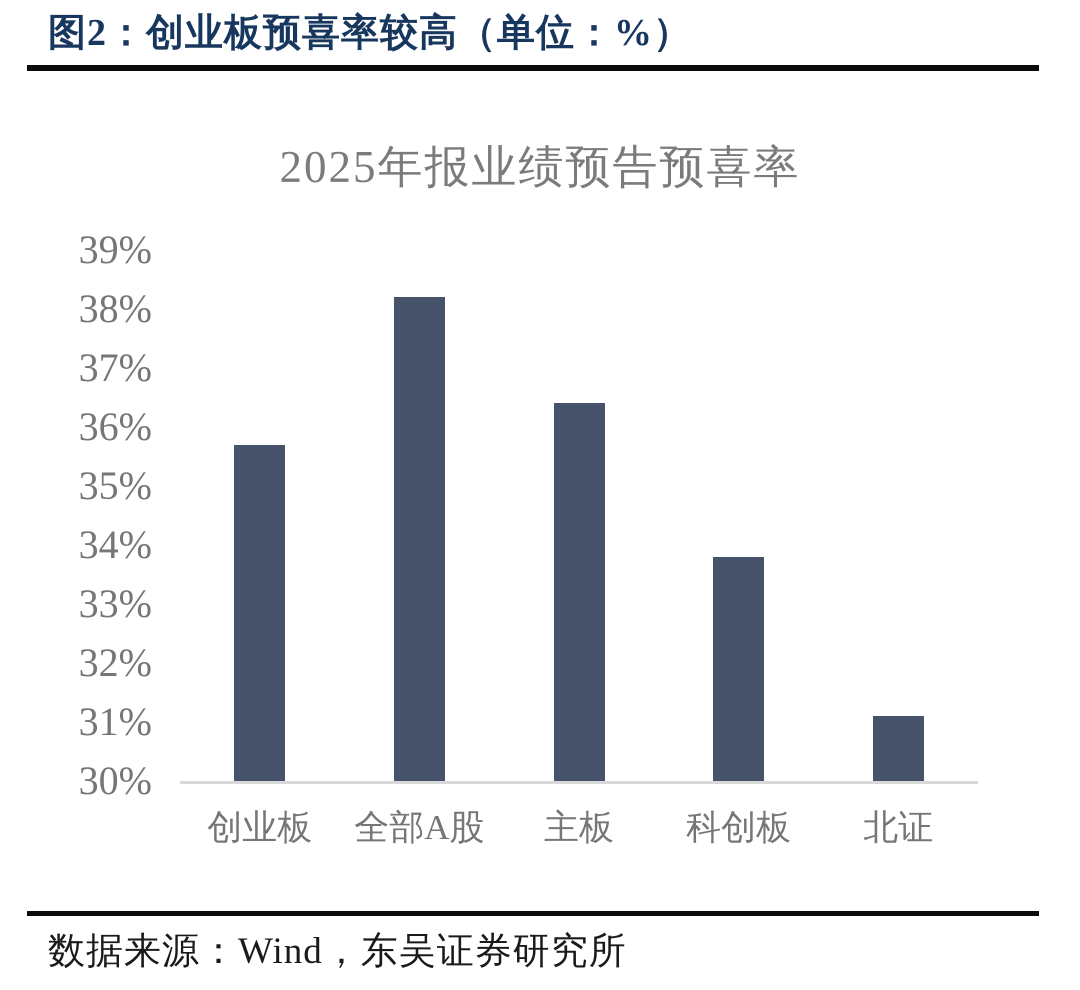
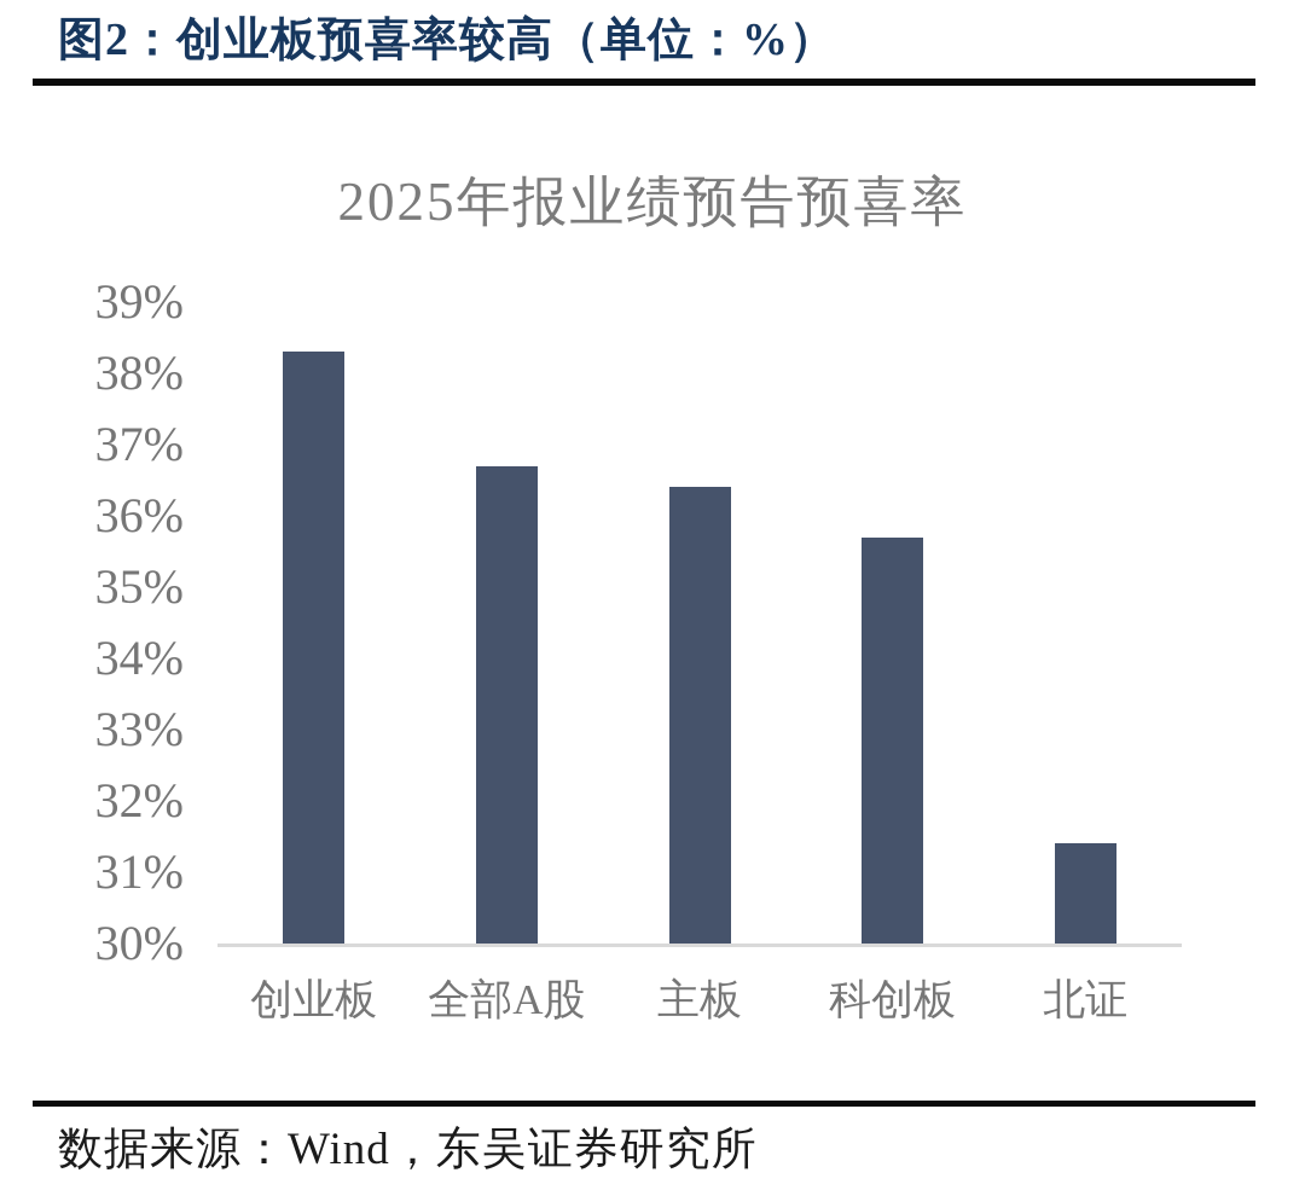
创业板: 35.7% -> 38.3%
全部A股: 38.2% -> 36.7%
科创板: 33.8% -> 35.7%
北证: 31.1% -> 31.4%
